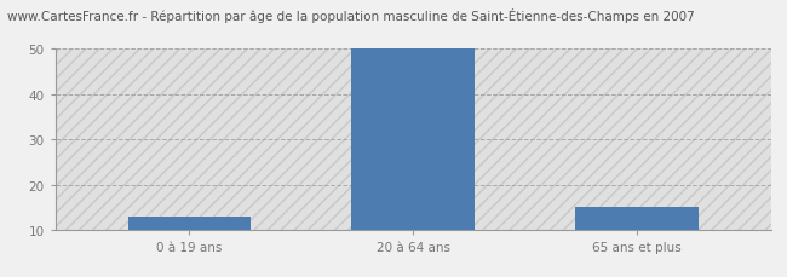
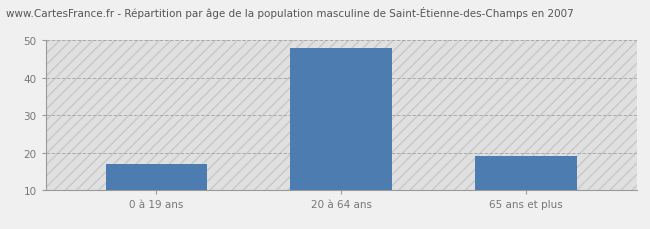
0 à 19 ans: 13 -> 17
20 à 64 ans: 50 -> 48
65 ans et plus: 15 -> 19
